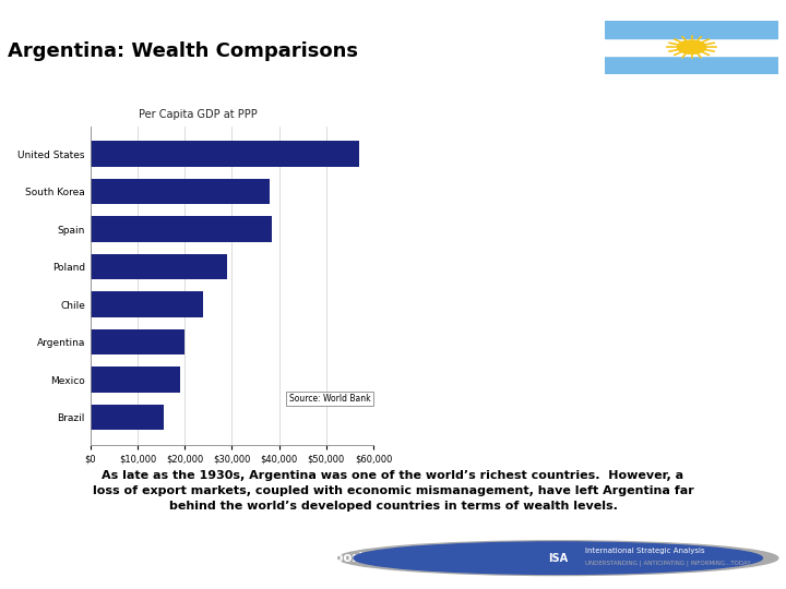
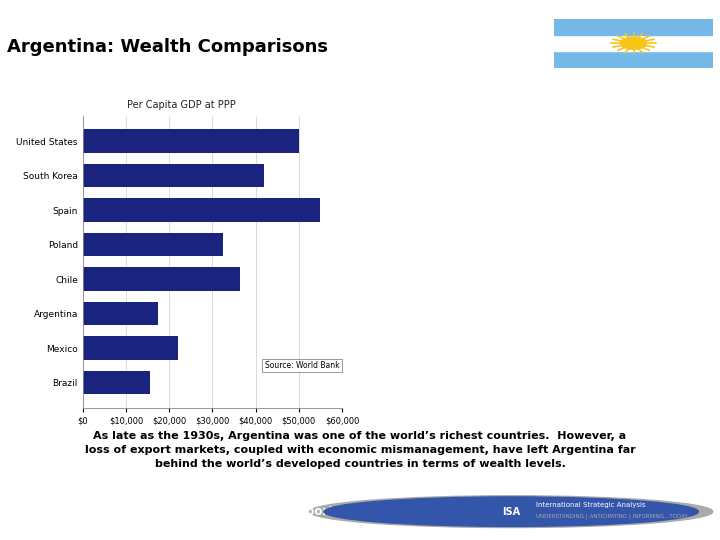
United States: $57,000 -> $50,000
South Korea: $38,000 -> $42,000
Spain: $38,500 -> $55,000
Poland: $29,000 -> $32,500
Chile: $24,000 -> $36,500
Argentina: $20,000 -> $17,500
Mexico: $19,000 -> $22,000
